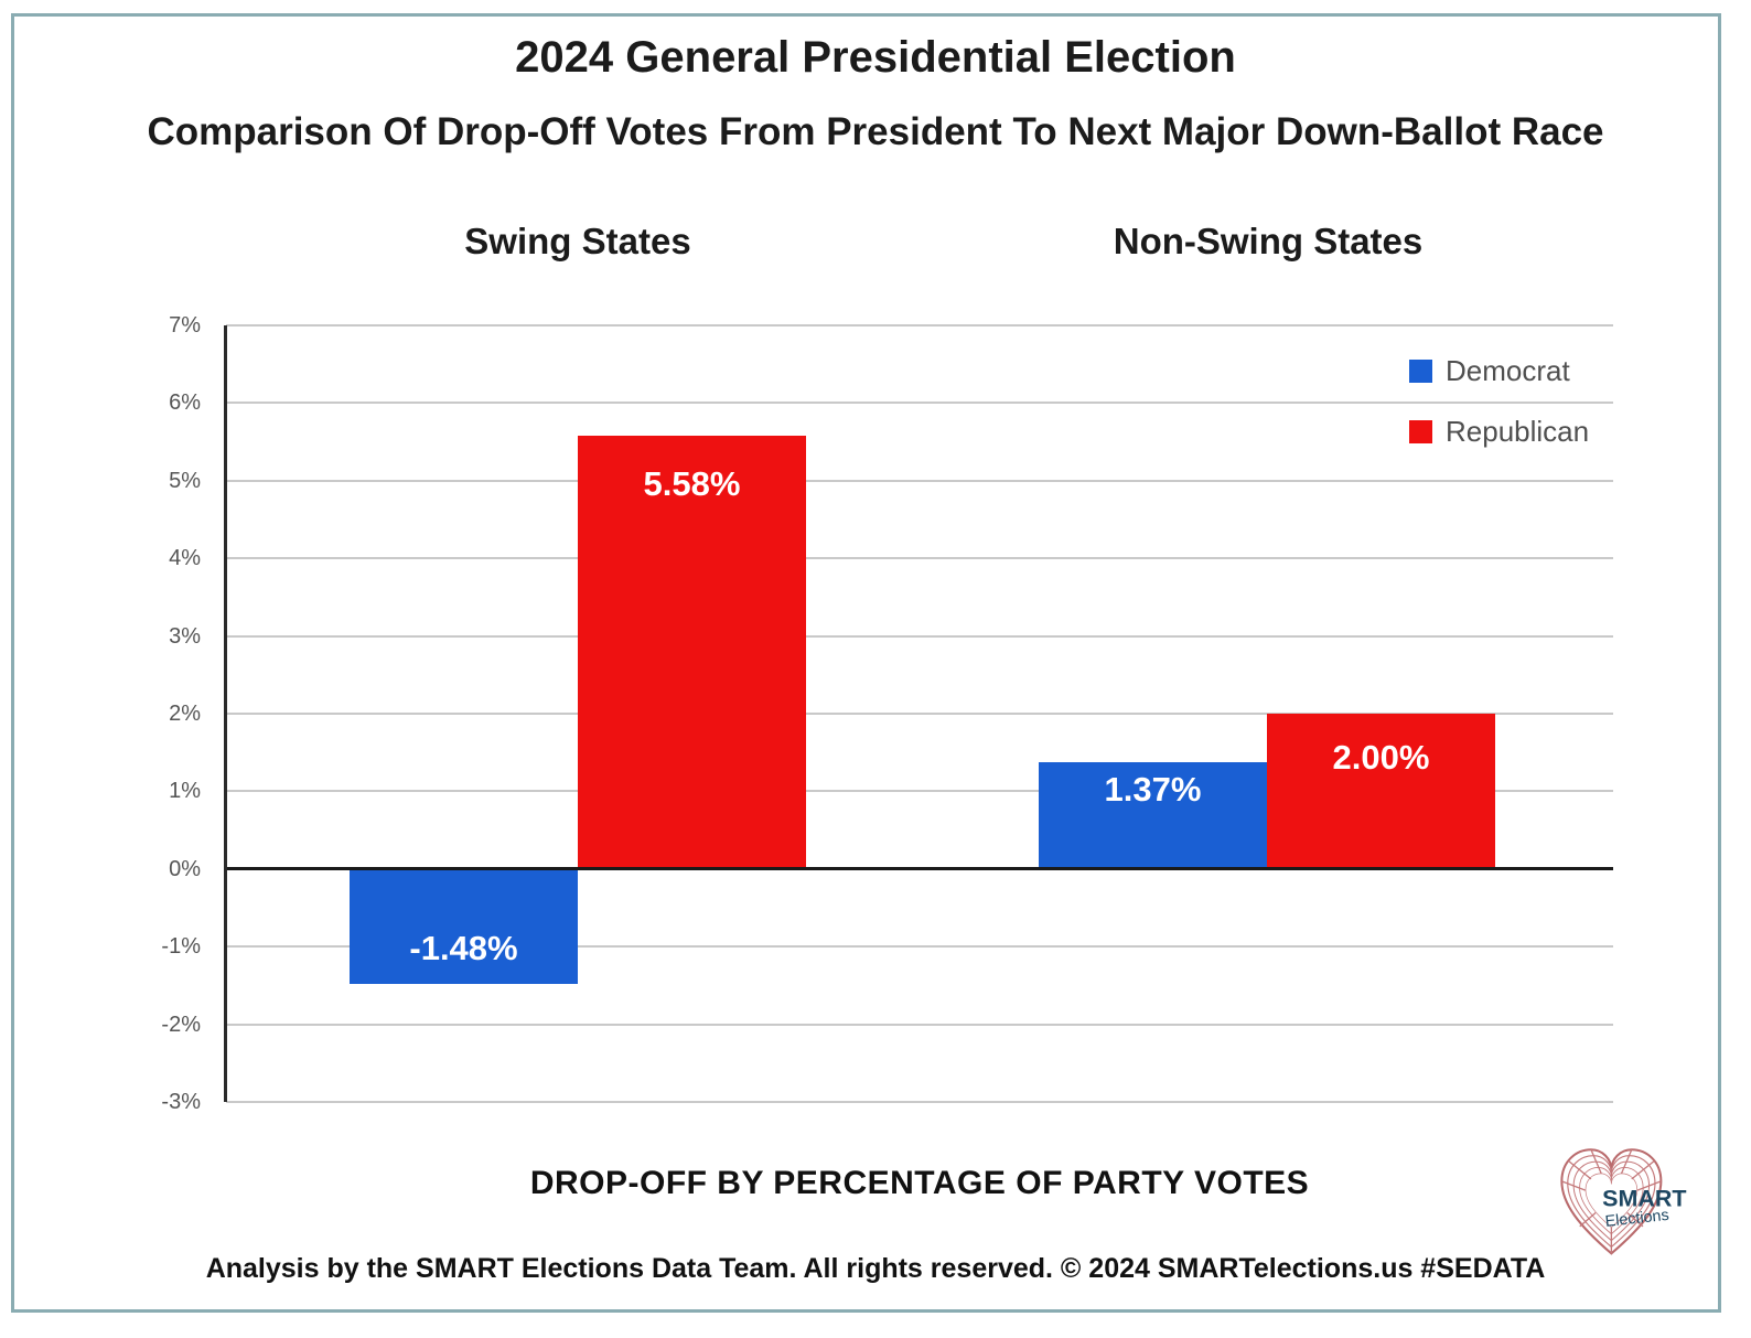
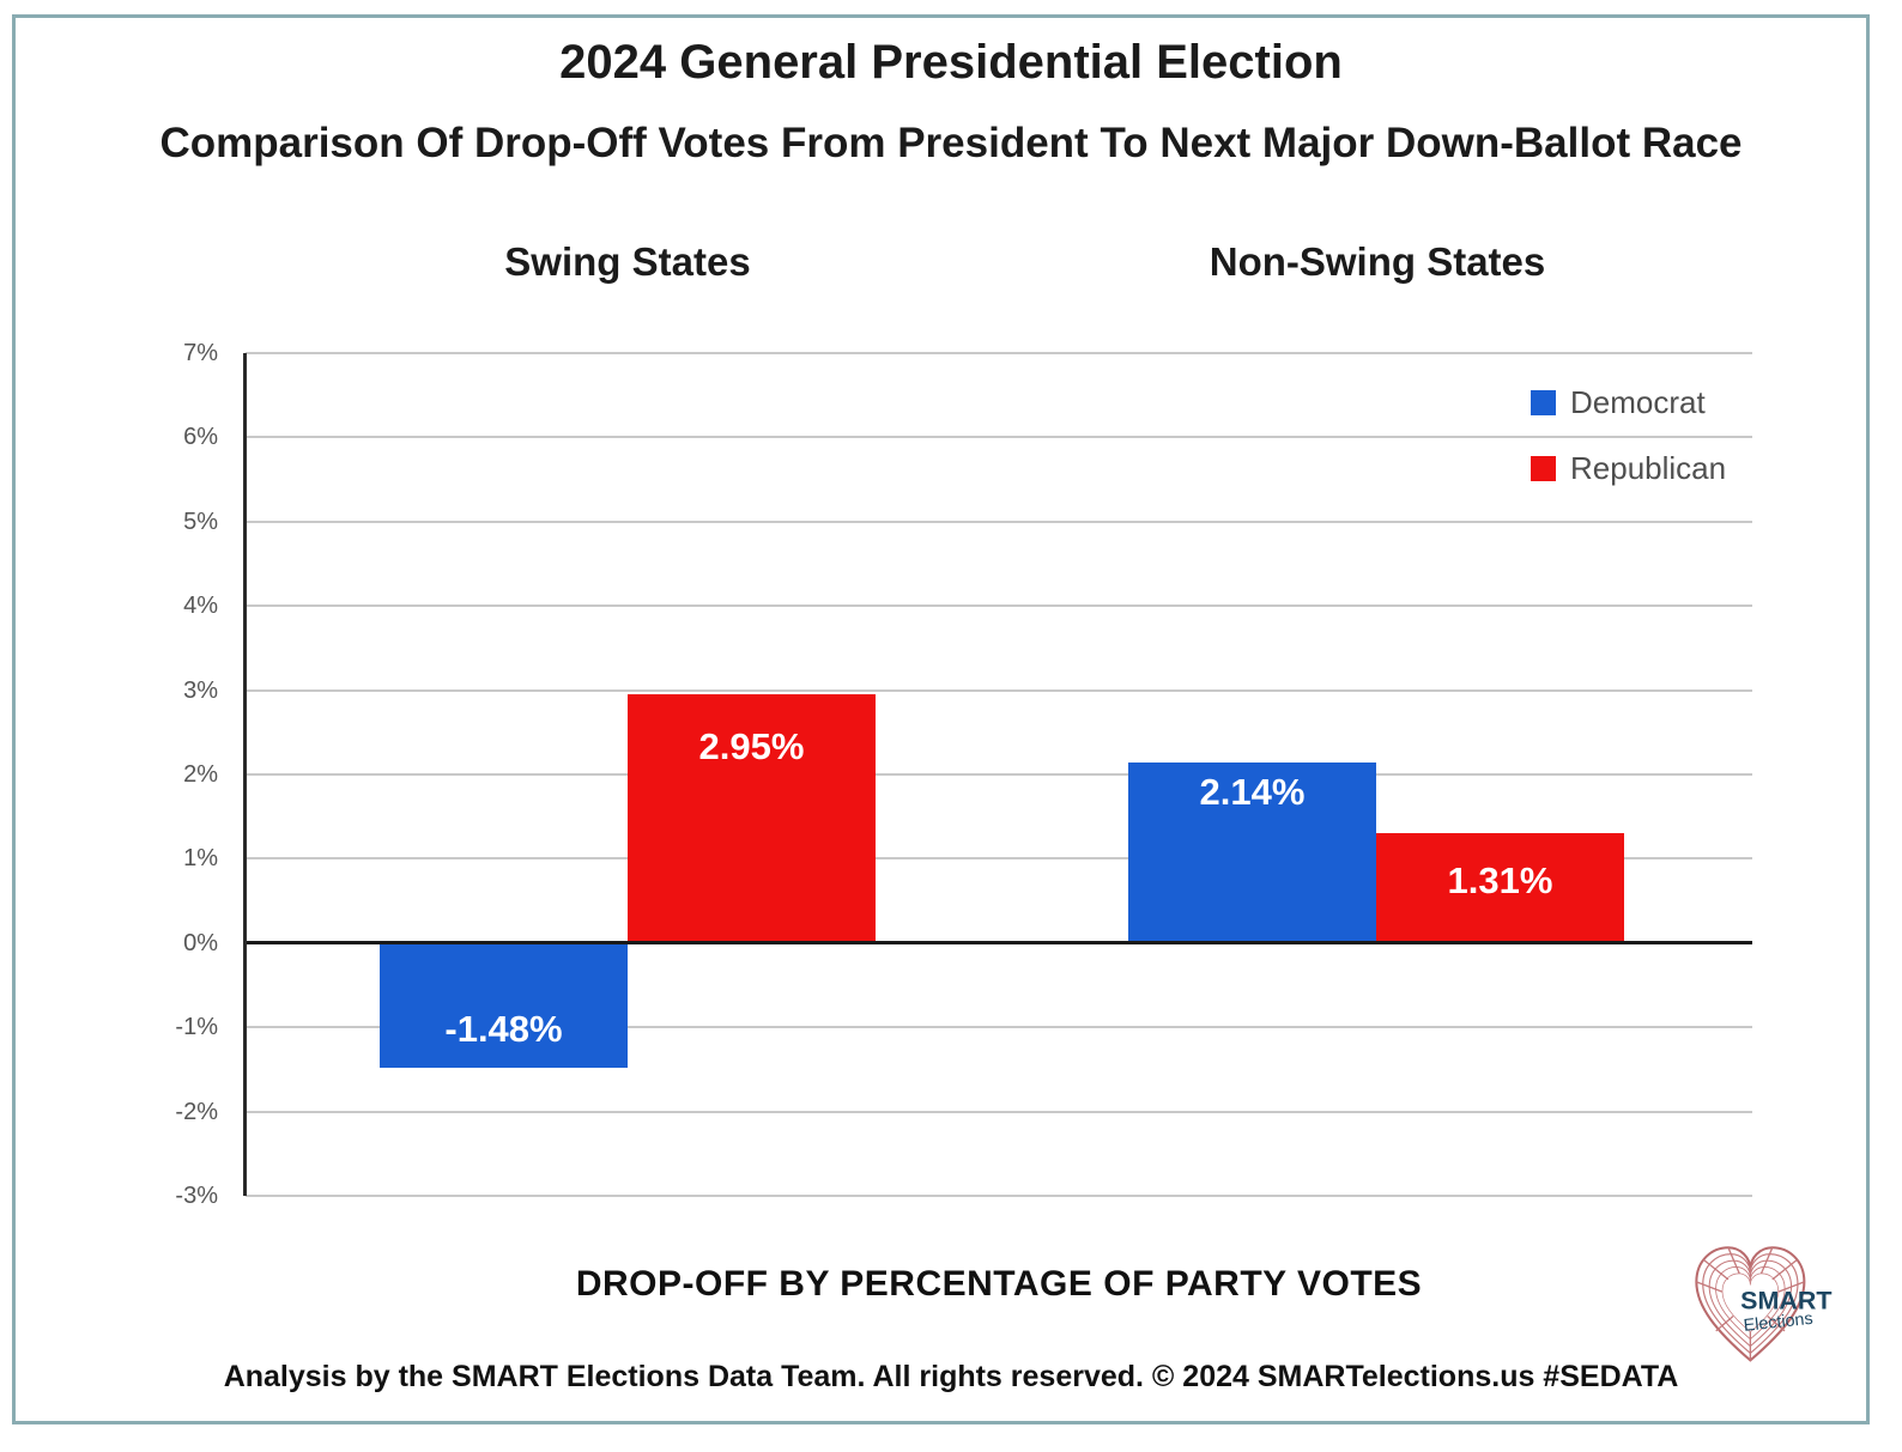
Republican/Swing States: 5.58% -> 2.95%
Democrat/Non-Swing States: 1.37% -> 2.14%
Republican/Non-Swing States: 2.00% -> 1.31%
